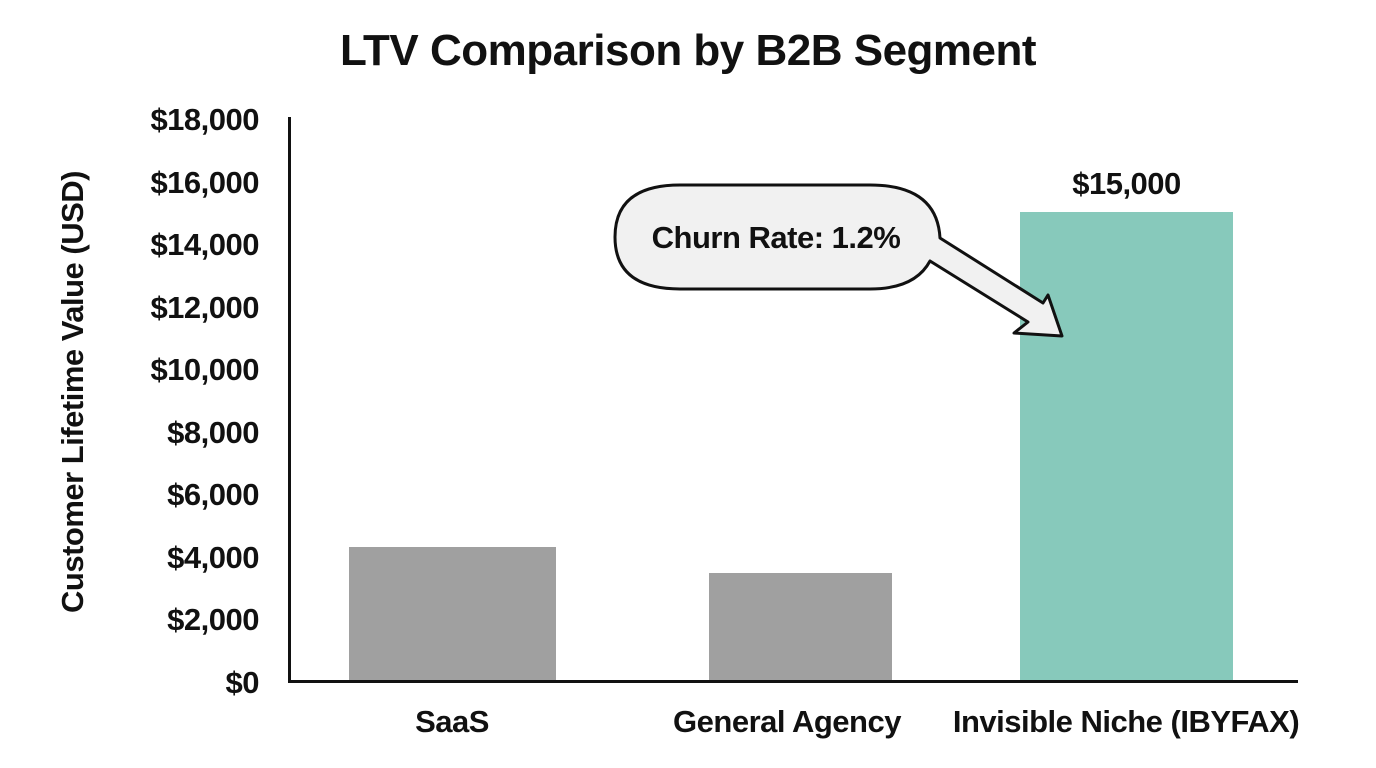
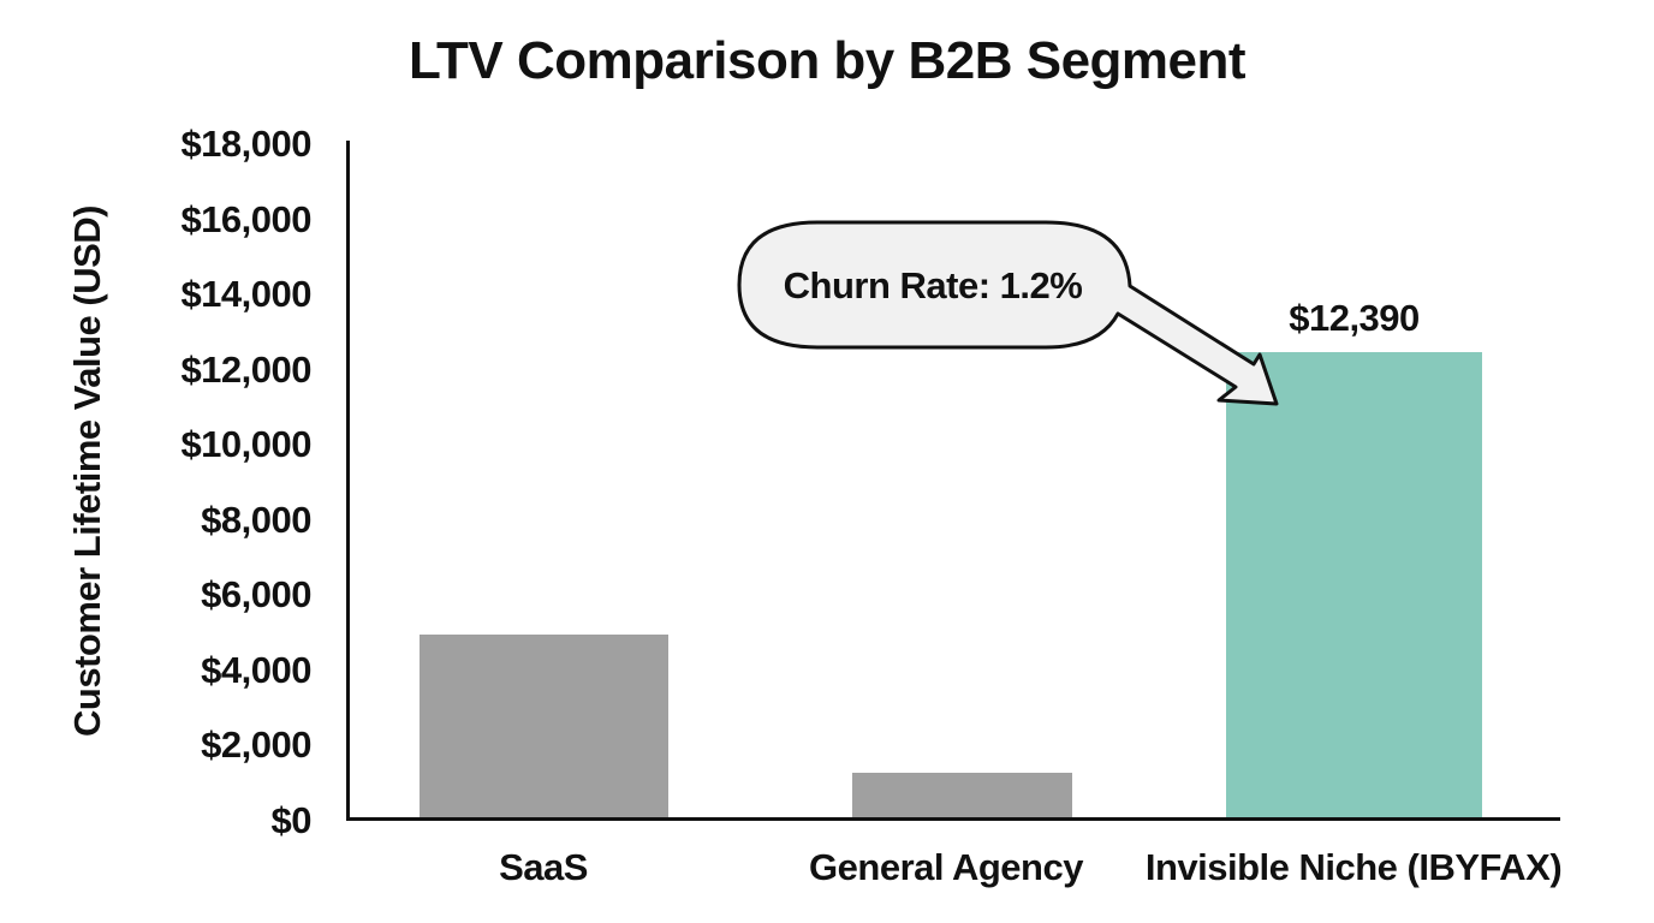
SaaS: $4300 -> $4900
General Agency: $3400 -> $1200
Invisible Niche (IBYFAX): $15,000 -> $12,390
